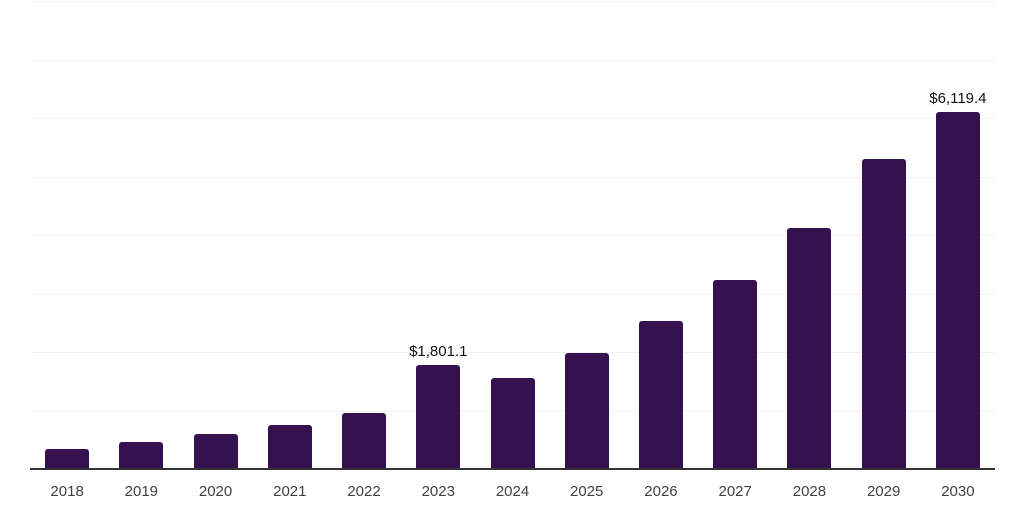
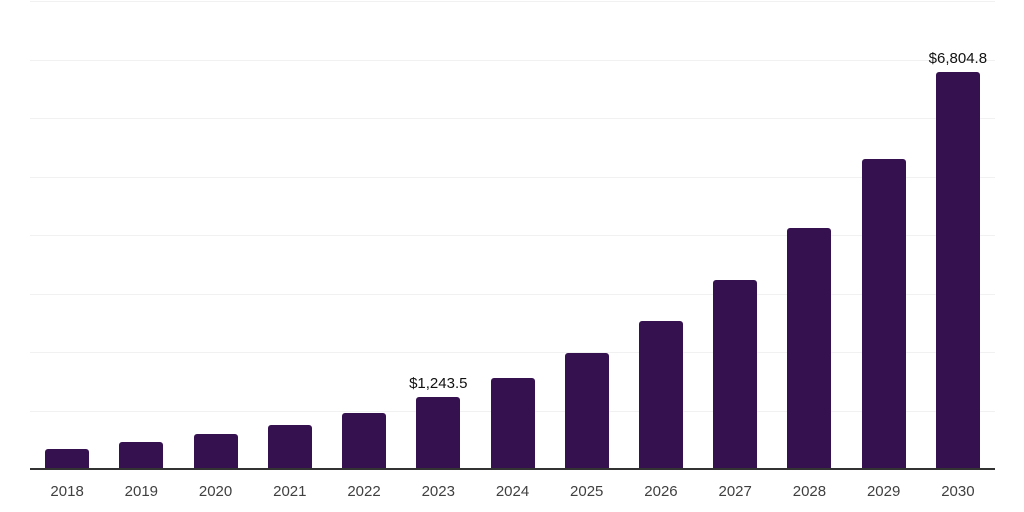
2023: $1,801.1 -> $1,243.5
2030: $6,119.4 -> $6,804.8
